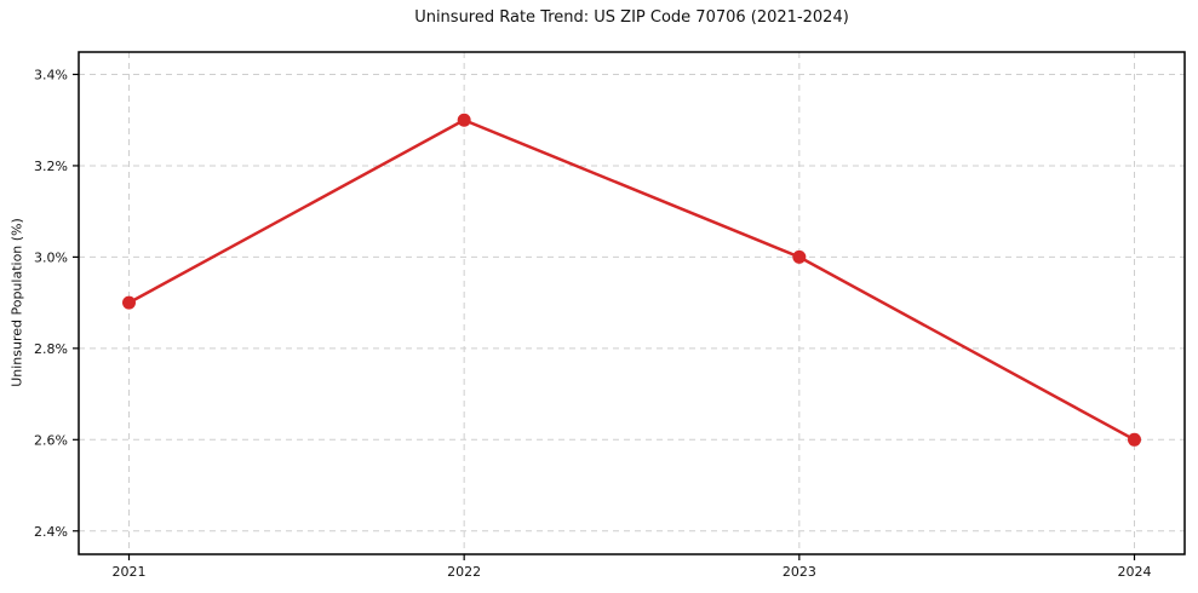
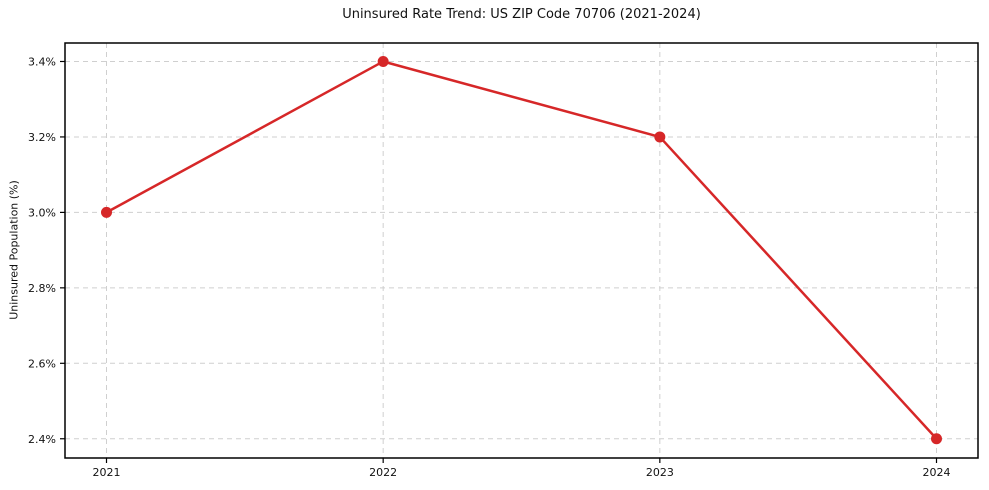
2021: 2.9% -> 3.0%
2022: 3.3% -> 3.4%
2023: 3.0% -> 3.2%
2024: 2.6% -> 2.4%
